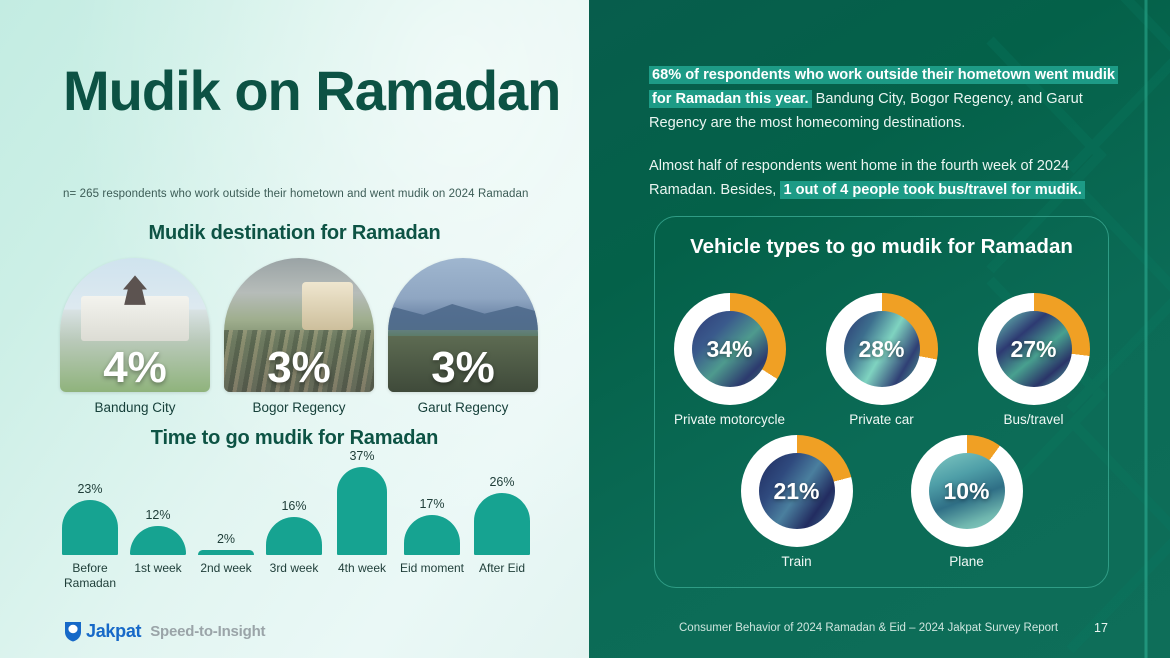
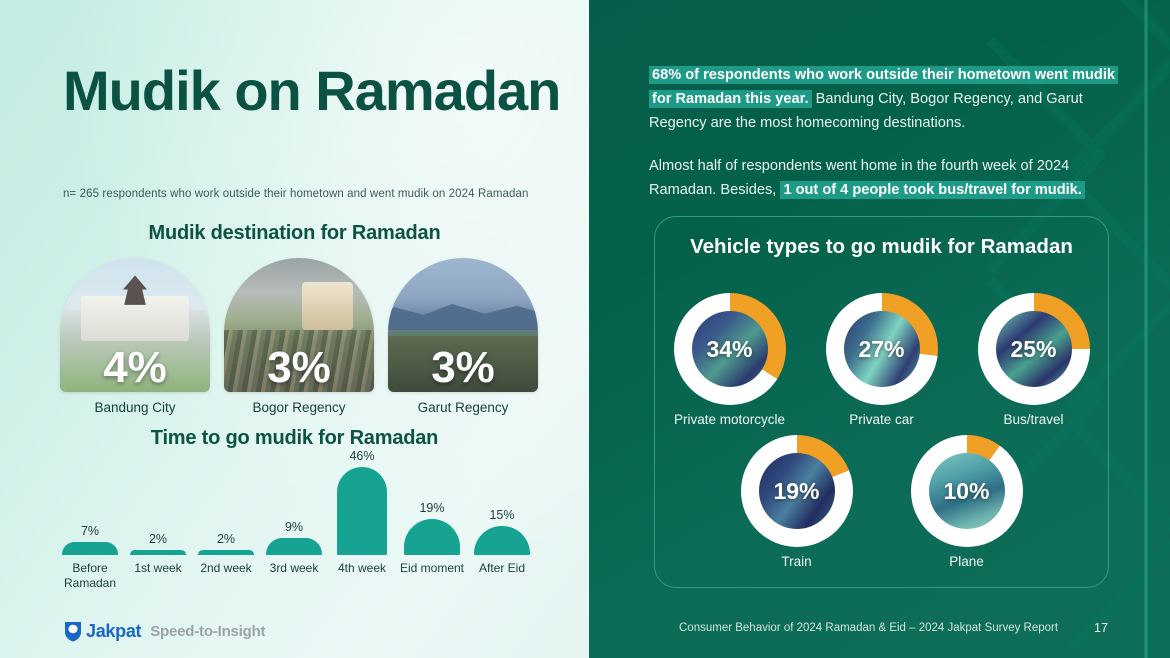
Time to go mudik for Ramadan/Before Ramadan: 23% -> 7%
Time to go mudik for Ramadan/1st week: 12% -> 2%
Time to go mudik for Ramadan/3rd week: 16% -> 9%
Time to go mudik for Ramadan/4th week: 37% -> 46%
Time to go mudik for Ramadan/Eid moment: 17% -> 19%
Time to go mudik for Ramadan/After Eid: 26% -> 15%
Vehicle types to go mudik for Ramadan/Private car: 28% -> 27%
Vehicle types to go mudik for Ramadan/Bus/travel: 27% -> 25%
Vehicle types to go mudik for Ramadan/Train: 21% -> 19%
